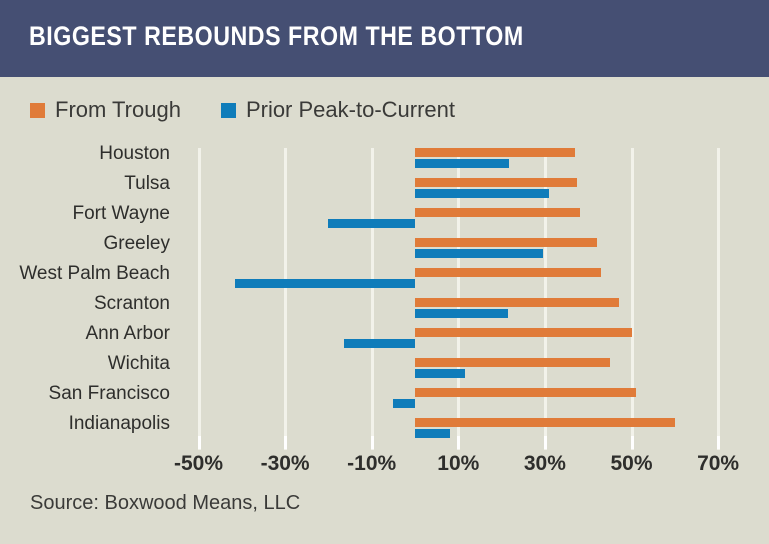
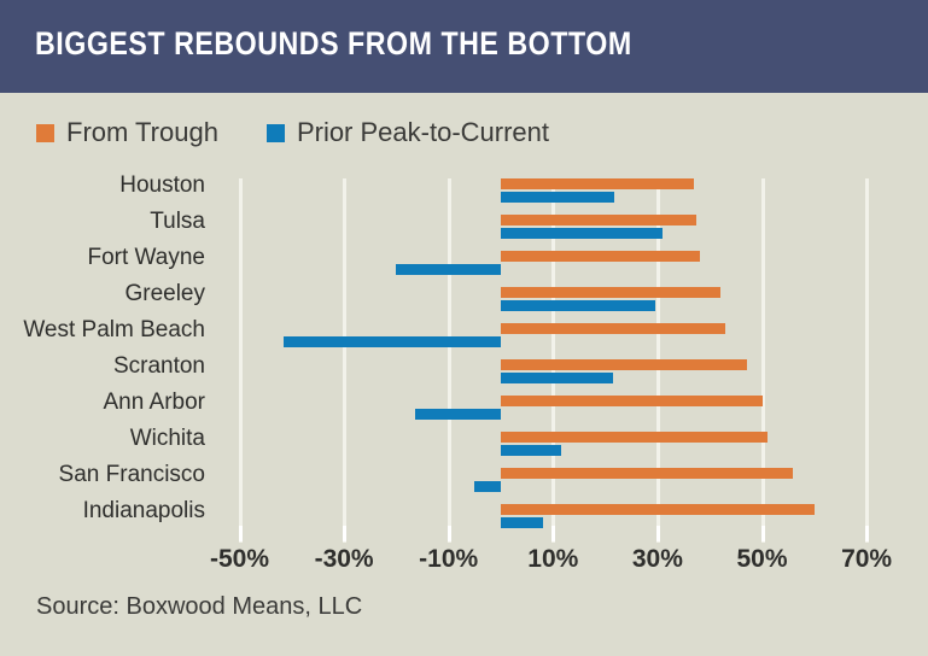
From Trough/Wichita: 45% -> 51%
From Trough/San Francisco: 51% -> 56%
